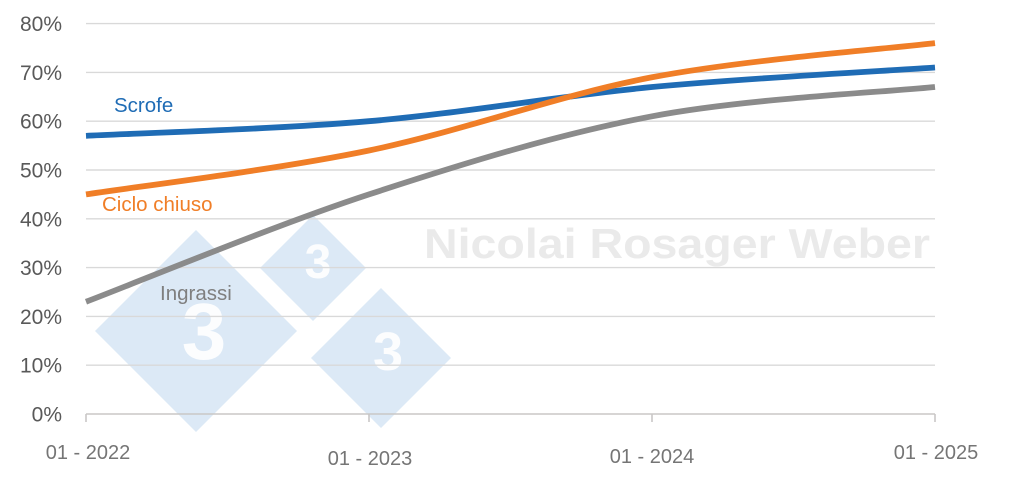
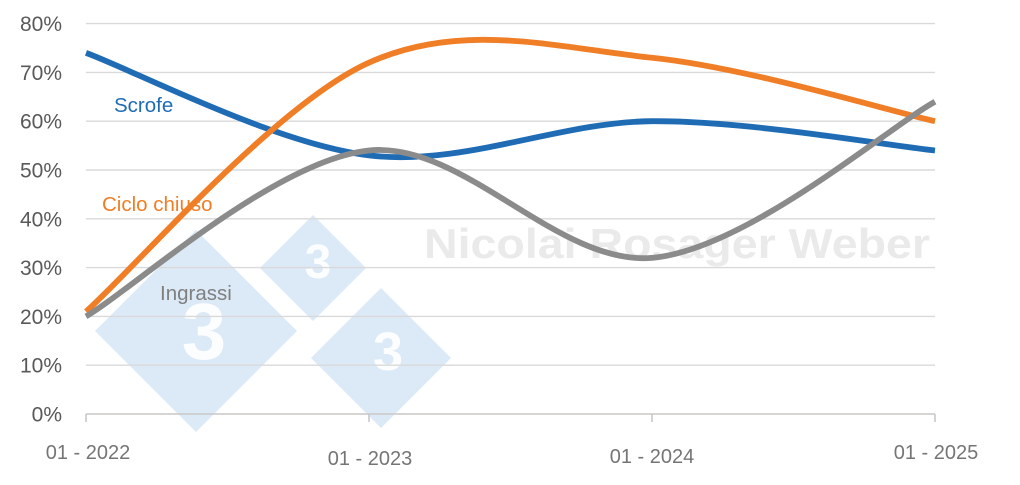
Scrofe/01 - 2022: 57% -> 74%
Ciclo chiuso/01 - 2022: 45% -> 21%
Ingrassi/01 - 2022: 23% -> 20%
Scrofe/01 - 2023: 60% -> 53%
Ciclo chiuso/01 - 2023: 54% -> 72%
Ingrassi/01 - 2023: 45% -> 54%
Scrofe/01 - 2024: 67% -> 60%
Ciclo chiuso/01 - 2024: 69% -> 73%
Ingrassi/01 - 2024: 61% -> 32%
Scrofe/01 - 2025: 71% -> 54%
Ciclo chiuso/01 - 2025: 76% -> 60%
Ingrassi/01 - 2025: 67% -> 64%
